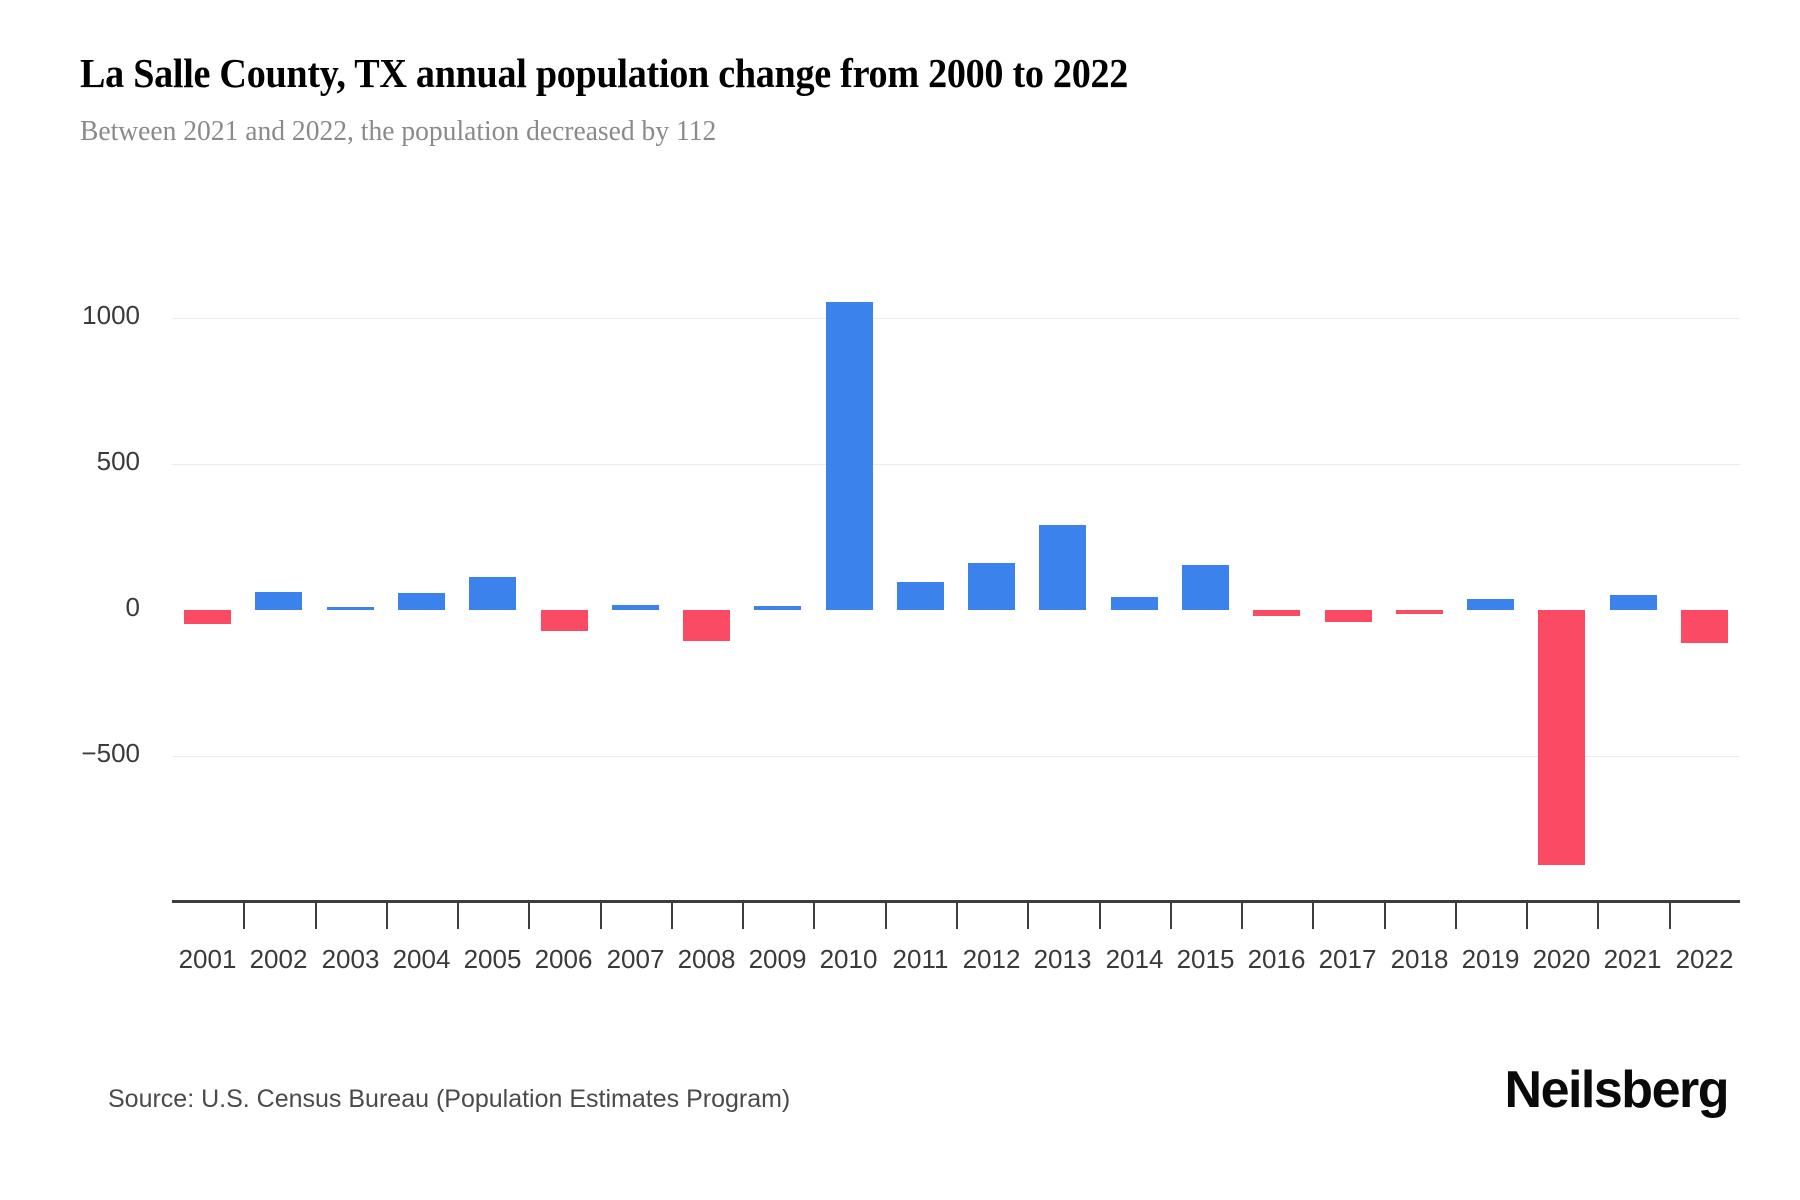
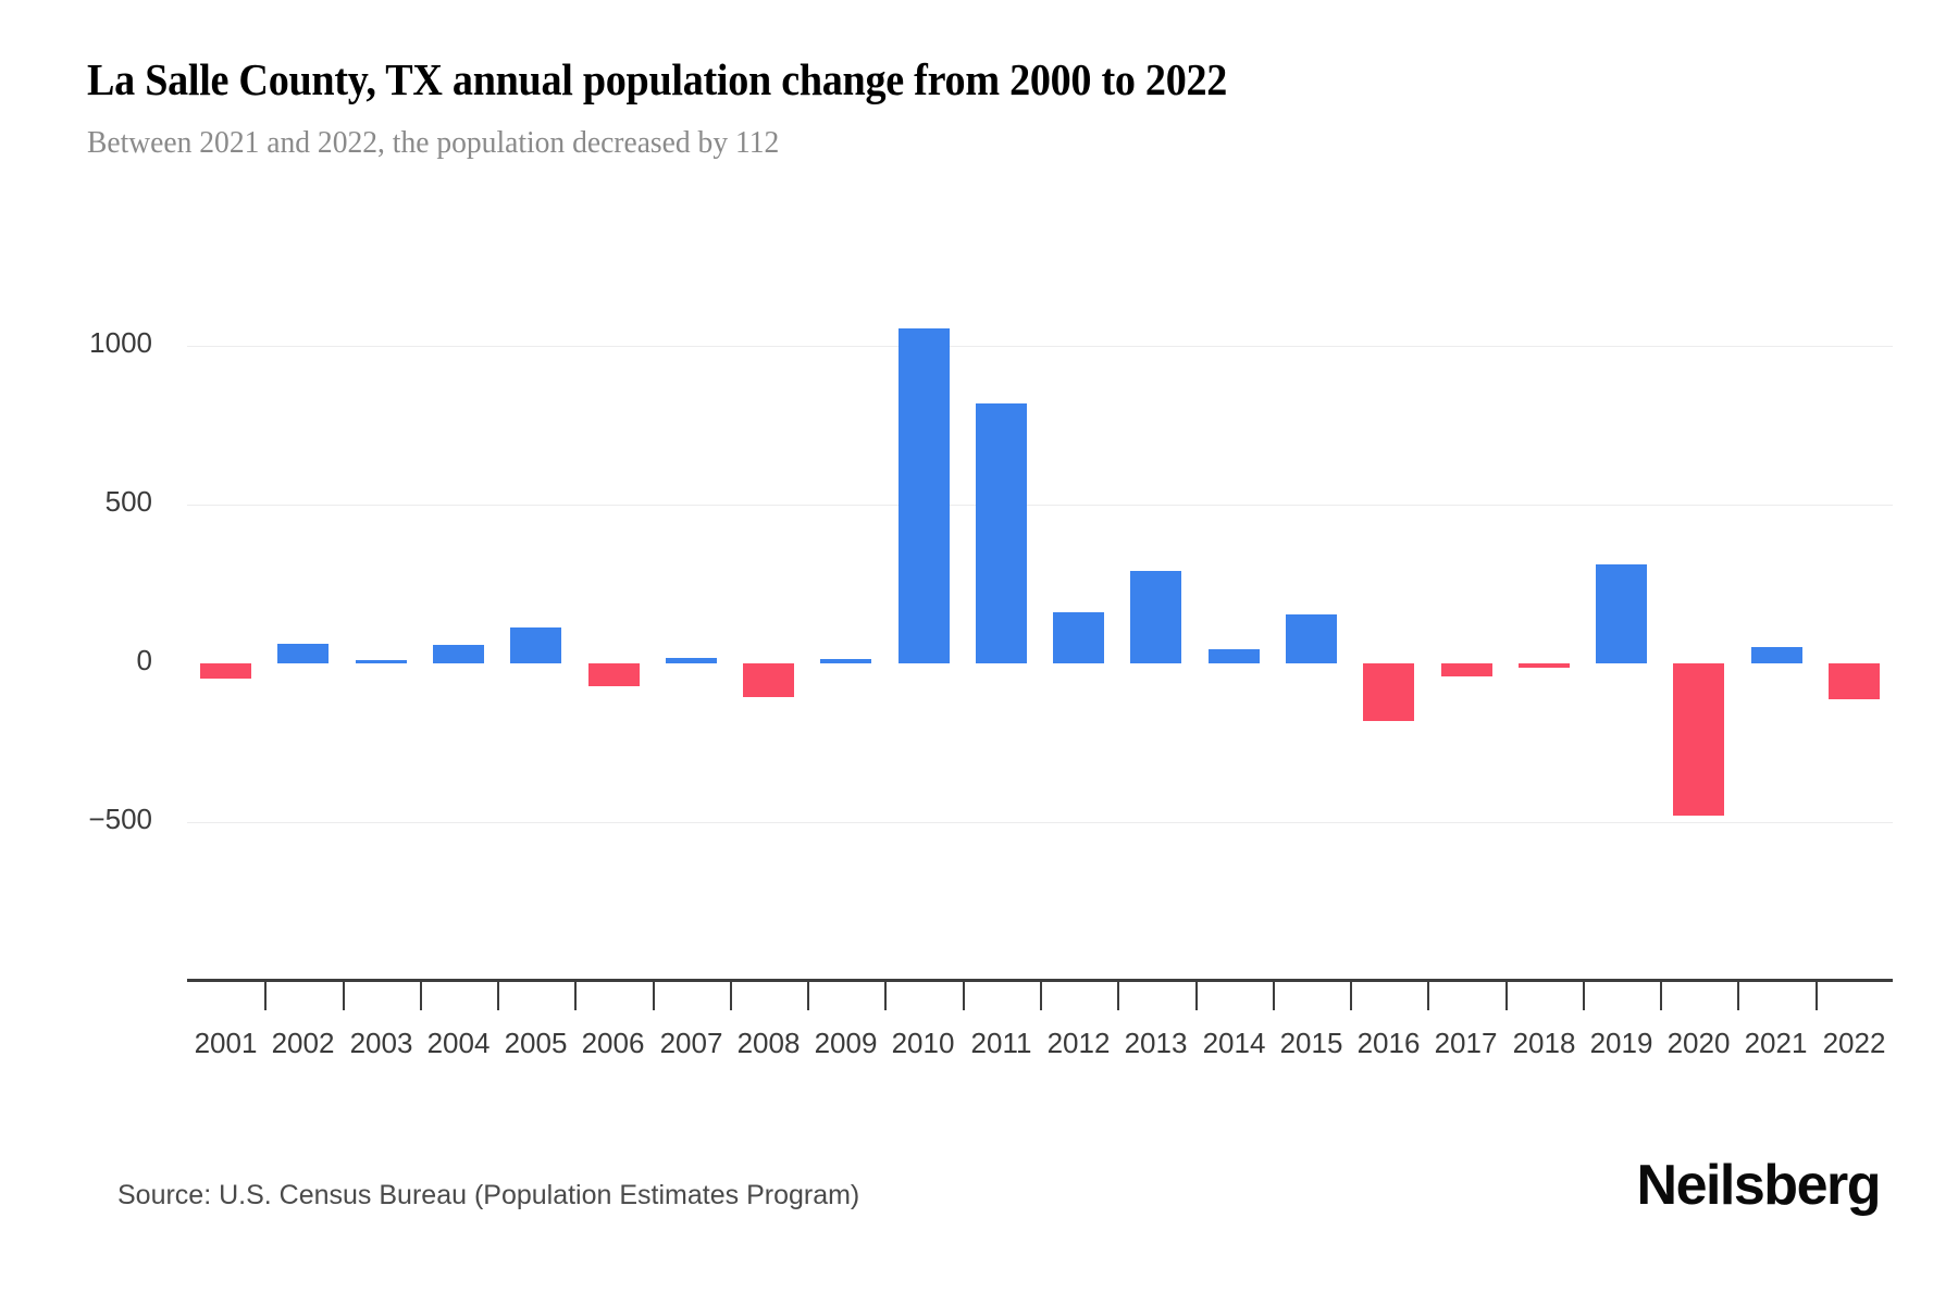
2011: 100 -> 820
2016: -20 -> -180
2019: 40 -> 310
2020: -870 -> -480
